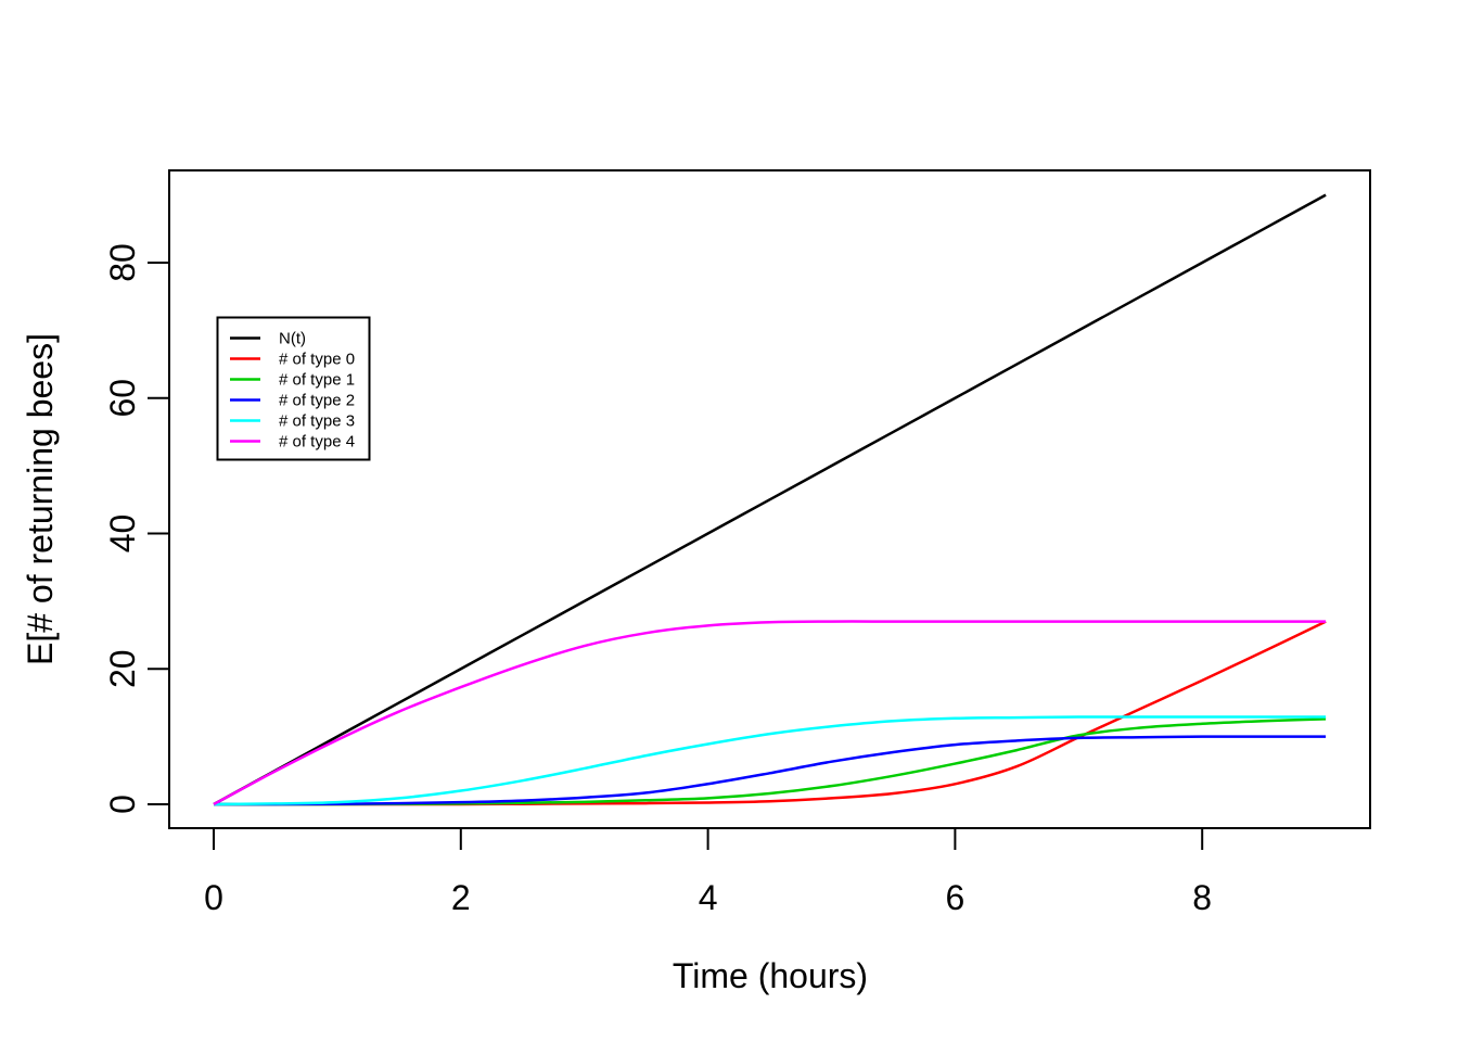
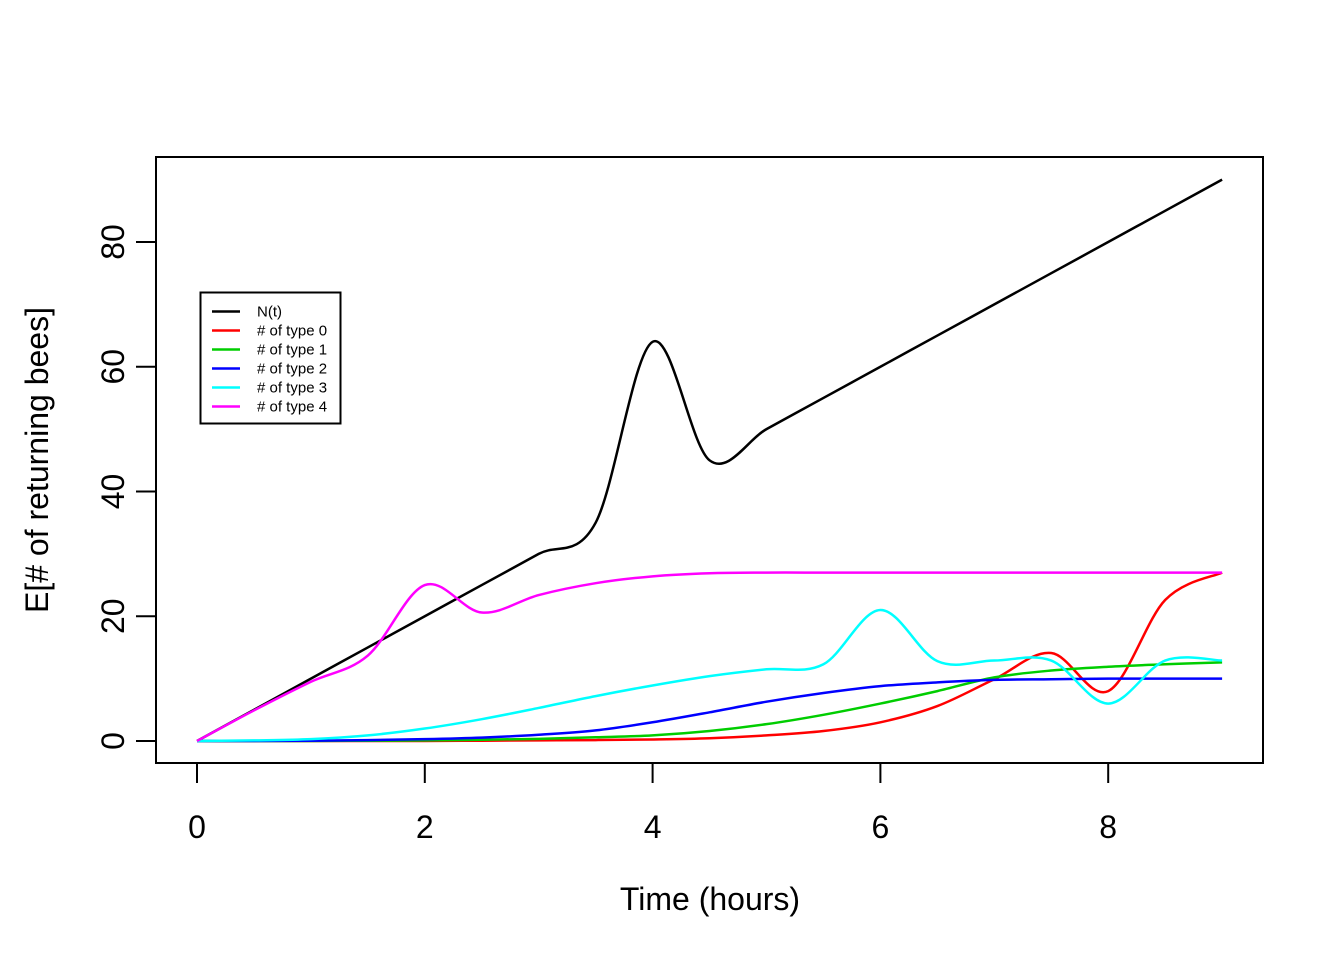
# of type 4/2: 17 -> 25
N(t)/4: 40 -> 64
# of type 3/6: 13 -> 21
# of type 0/8: 18 -> 8
# of type 3/8: 13 -> 6
